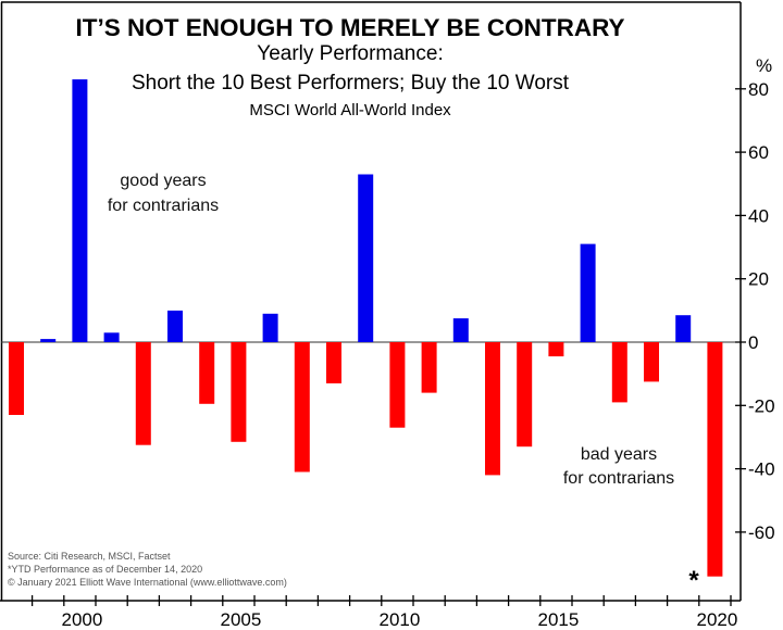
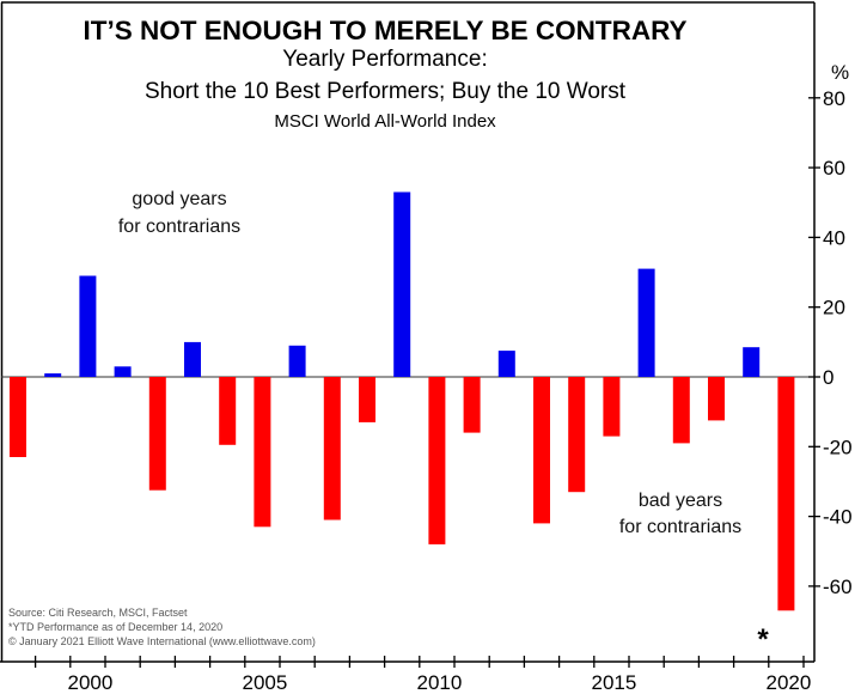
2000: 83 -> 29
2005: -32 -> -43
2010: -27 -> -48
2015: -4 -> -17
2020: -74 -> -67
